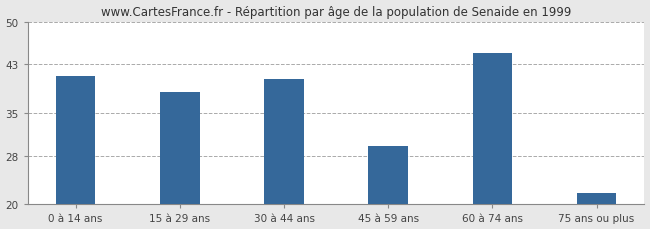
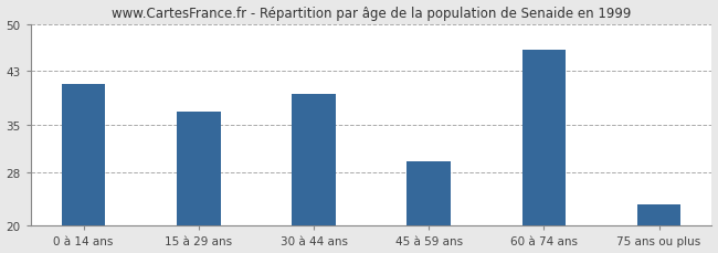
15 à 29 ans: 38.5 -> 37.0
30 à 44 ans: 40.5 -> 39.6
60 à 74 ans: 44.8 -> 46.2
75 ans ou plus: 21.8 -> 23.2
